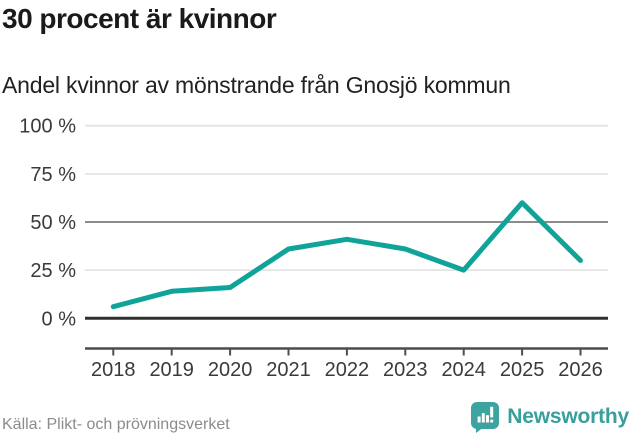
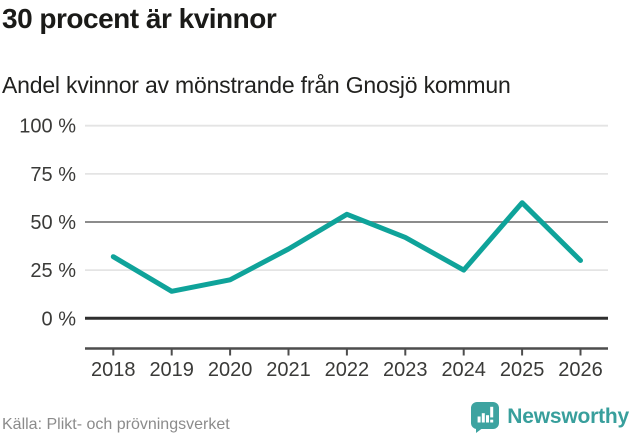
2018: 6% -> 32%
2020: 16% -> 20%
2022: 41% -> 54%
2023: 36% -> 42%
